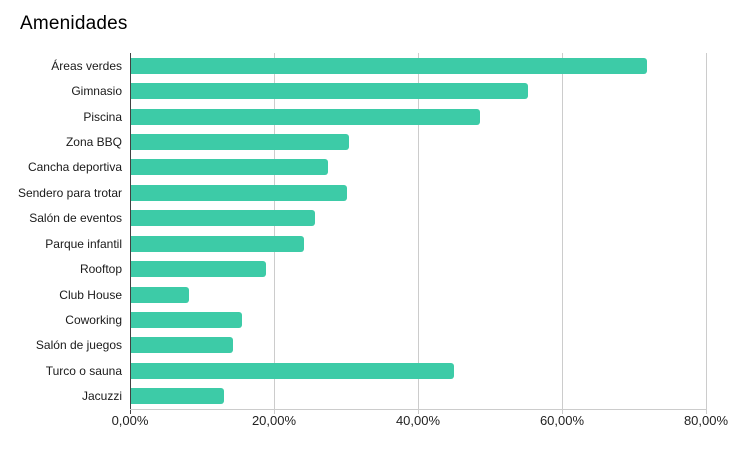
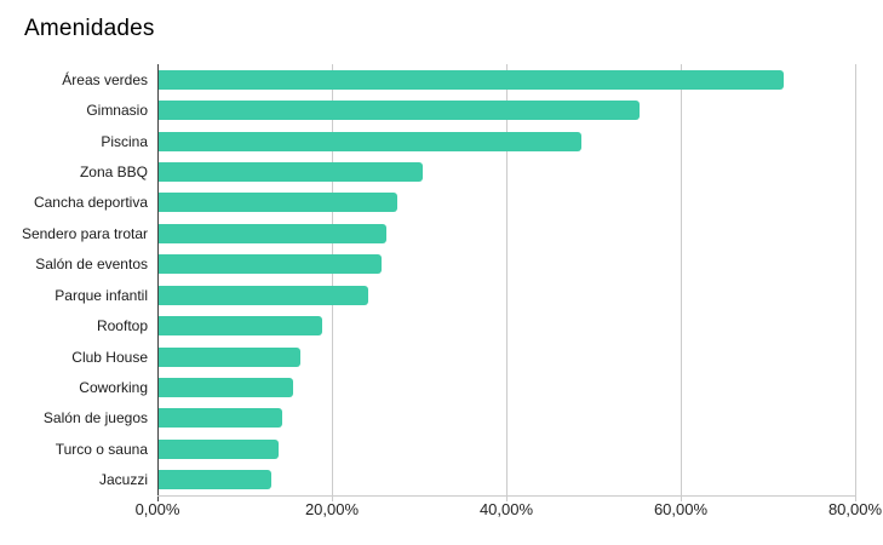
Sendero para trotar: 30% -> 26%
Club House: 8% -> 16%
Turco o sauna: 45% -> 14%
